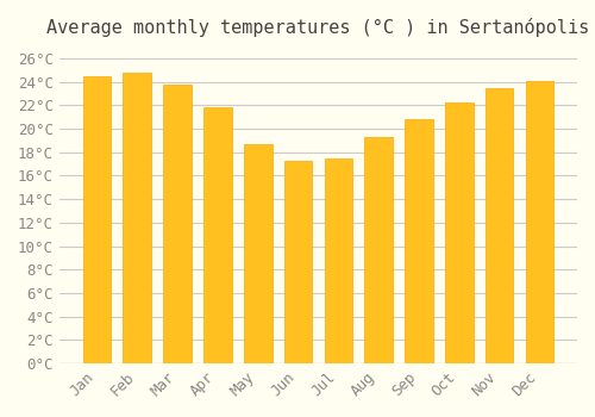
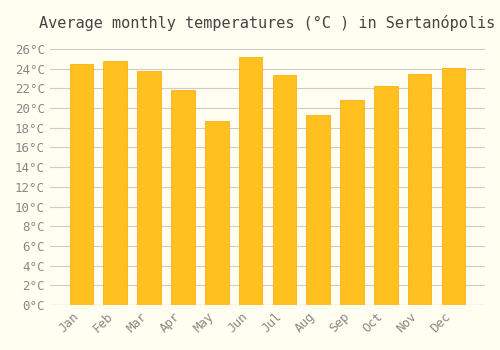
Jun: 17.3°C -> 25.2°C
Jul: 17.5°C -> 23.4°C
